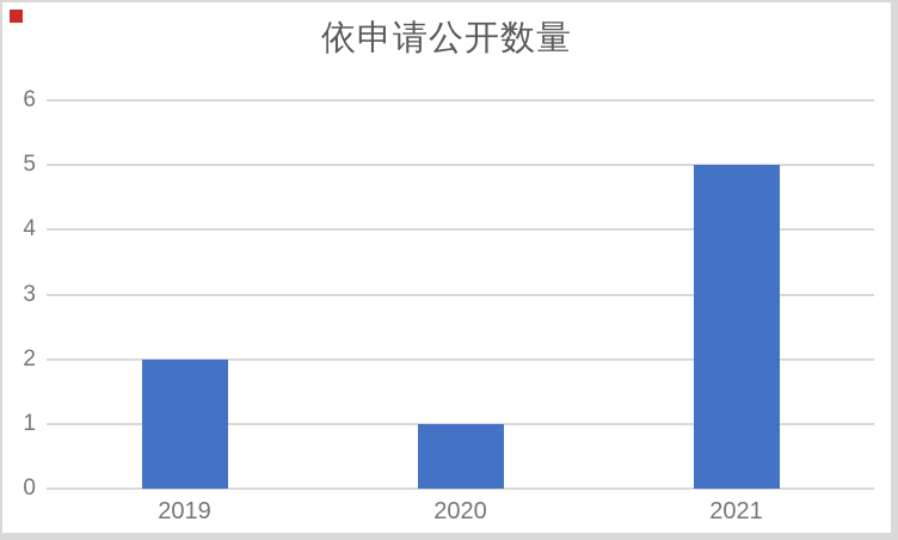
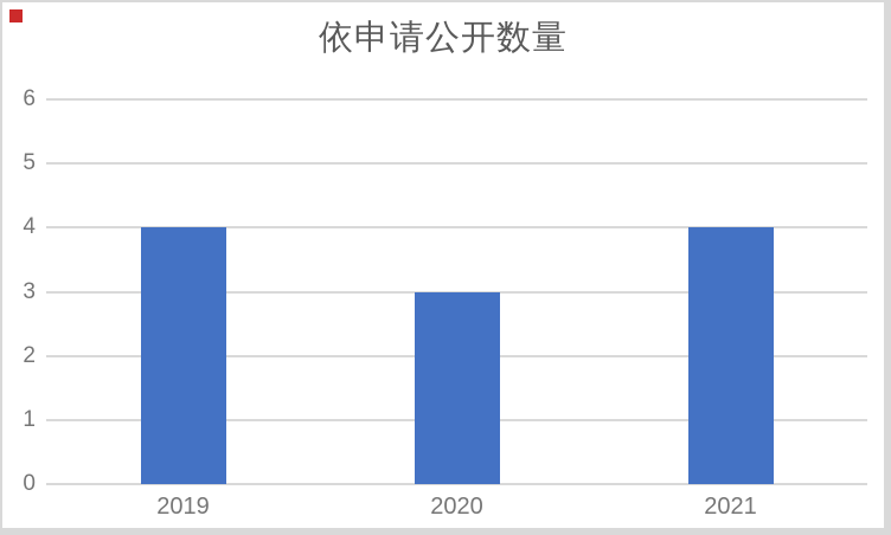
2019: 2 -> 4
2020: 1 -> 3
2021: 5 -> 4
